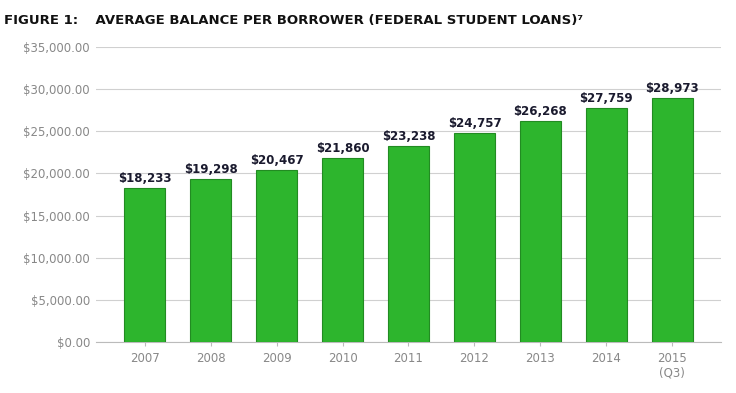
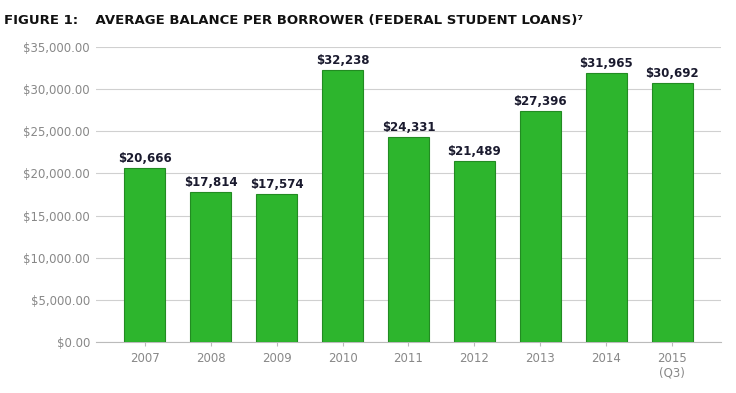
2007: $18,233 -> $20,666
2008: $19,298 -> $17,814
2009: $20,467 -> $17,574
2010: $21,860 -> $32,238
2011: $23,238 -> $24,331
2012: $24,757 -> $21,489
2013: $26,268 -> $27,396
2014: $27,759 -> $31,965
2015 (Q3): $28,973 -> $30,692
